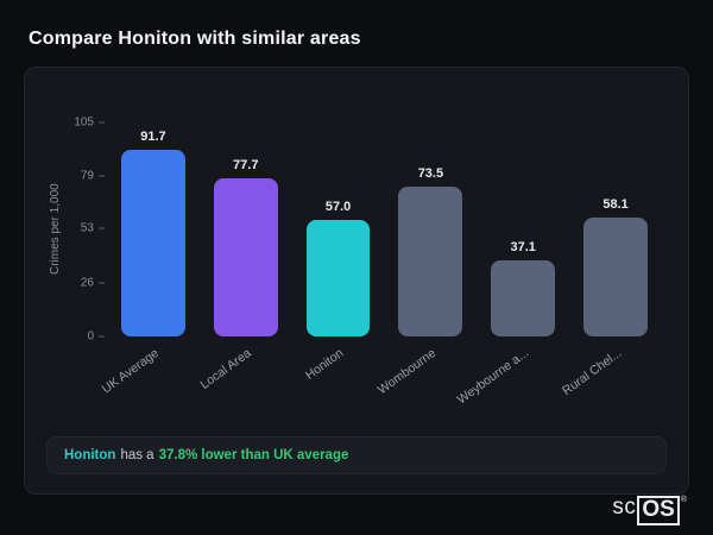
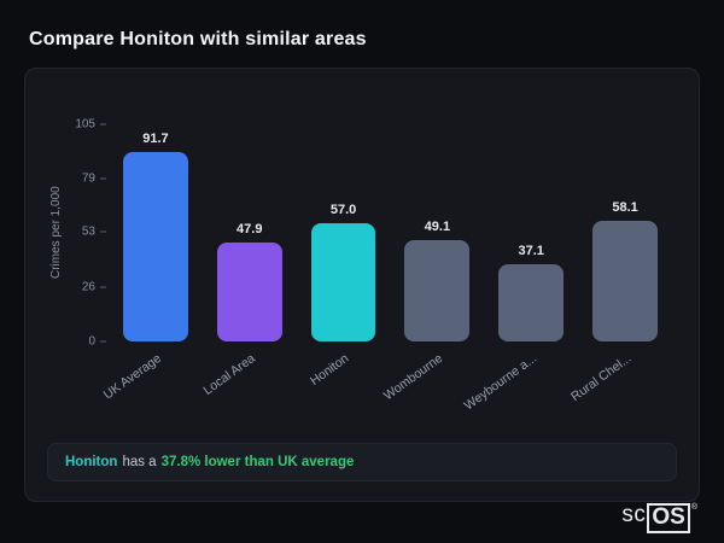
Local Area: 77.7 -> 47.9
Wombourne: 73.5 -> 49.1
